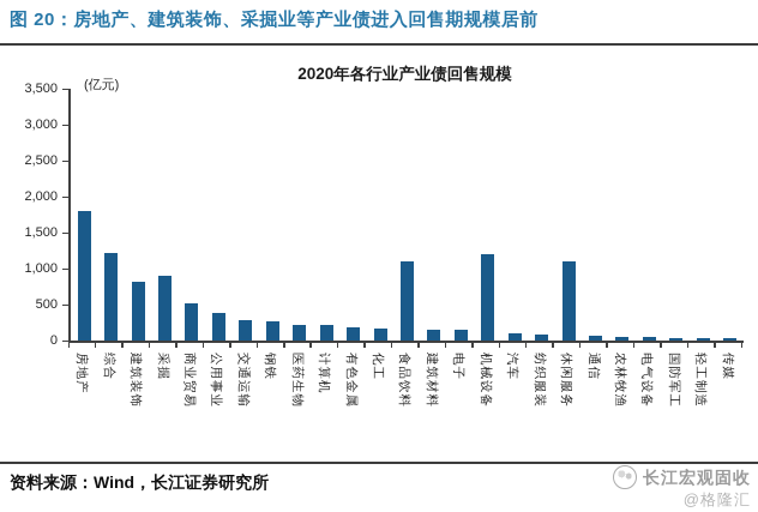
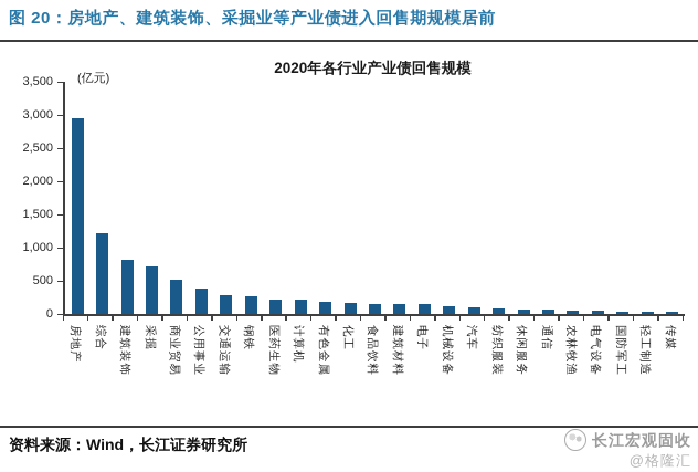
房地产: 1800 -> 3000
采掘: 900 -> 700
食品饮料: 1100 -> 200
机械设备: 1200 -> 100
休闲服务: 1100 -> 100
